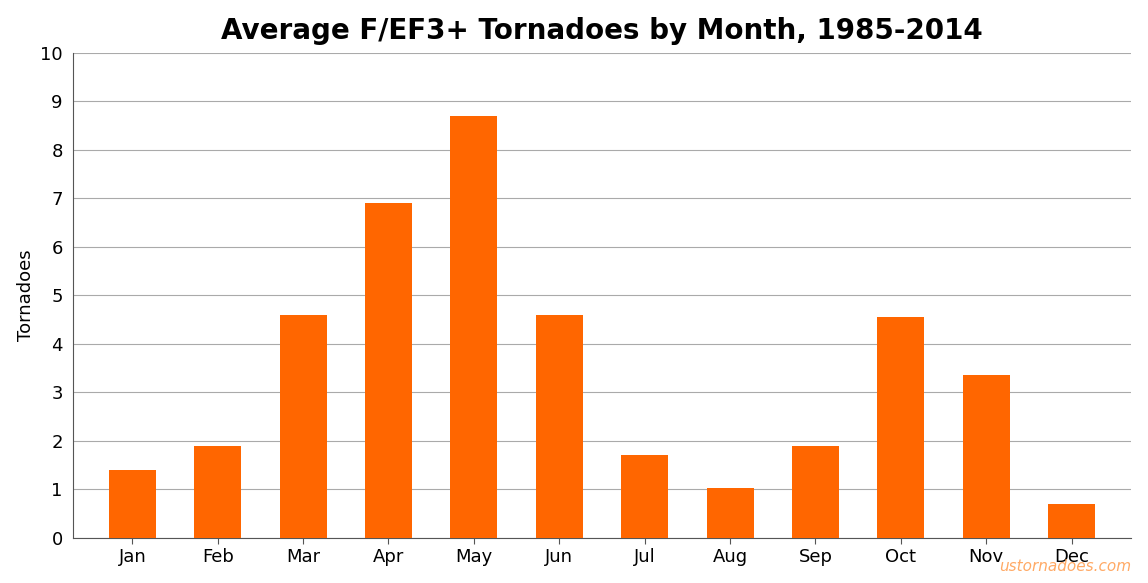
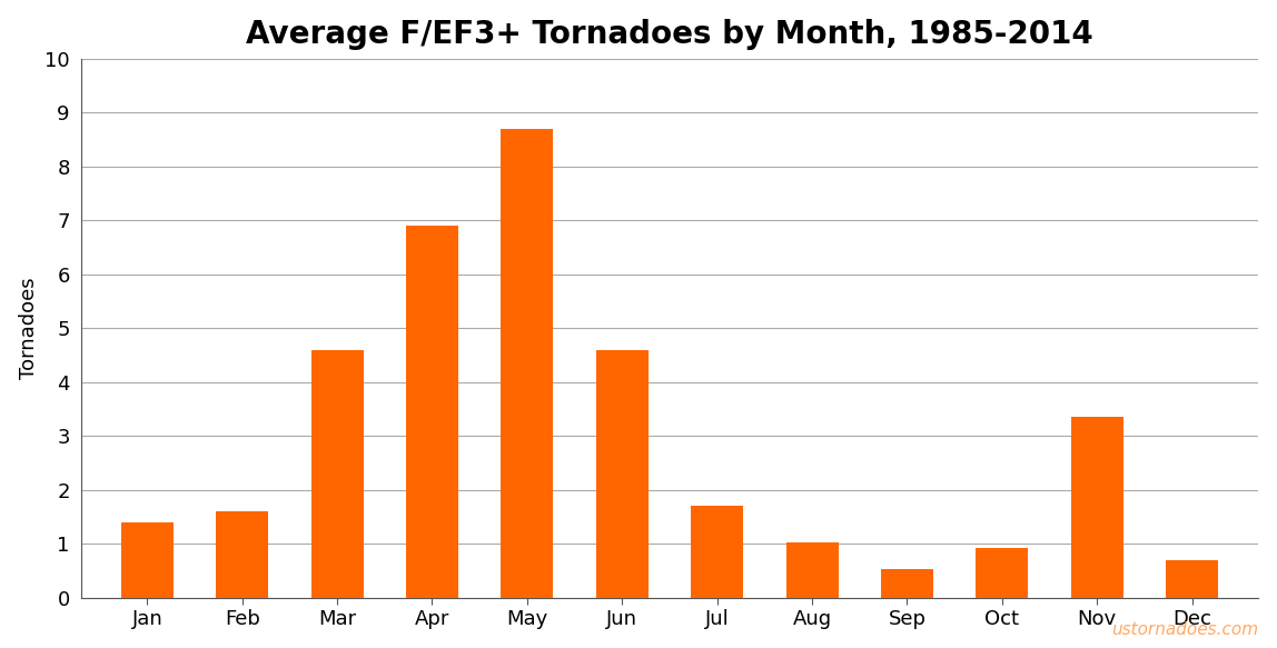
Feb: 1.90 -> 1.60
Sep: 1.90 -> 0.53
Oct: 4.55 -> 0.93
